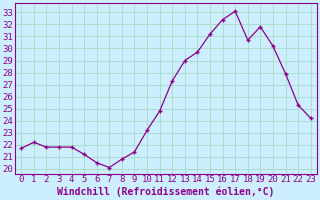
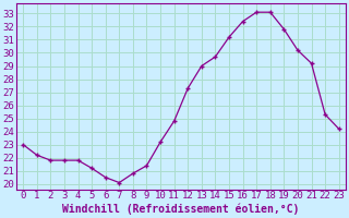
0: 21.7 -> 23.0
18: 30.7 -> 33.1
21: 27.9 -> 29.2
